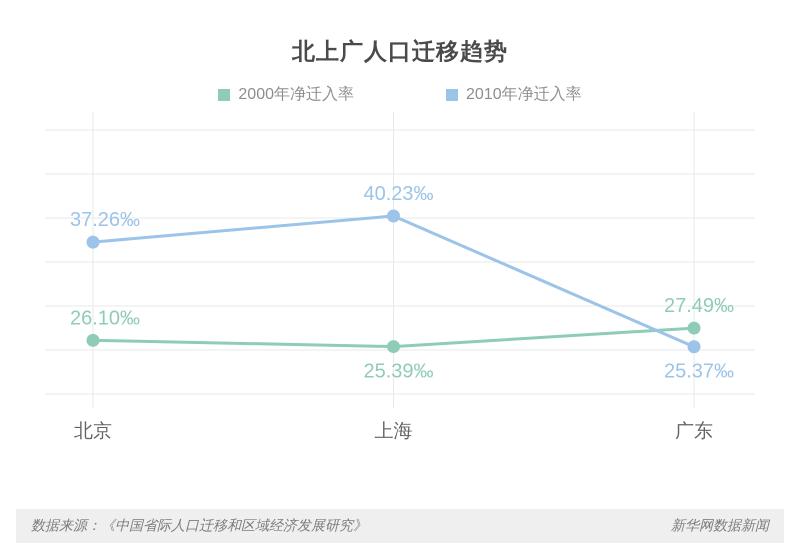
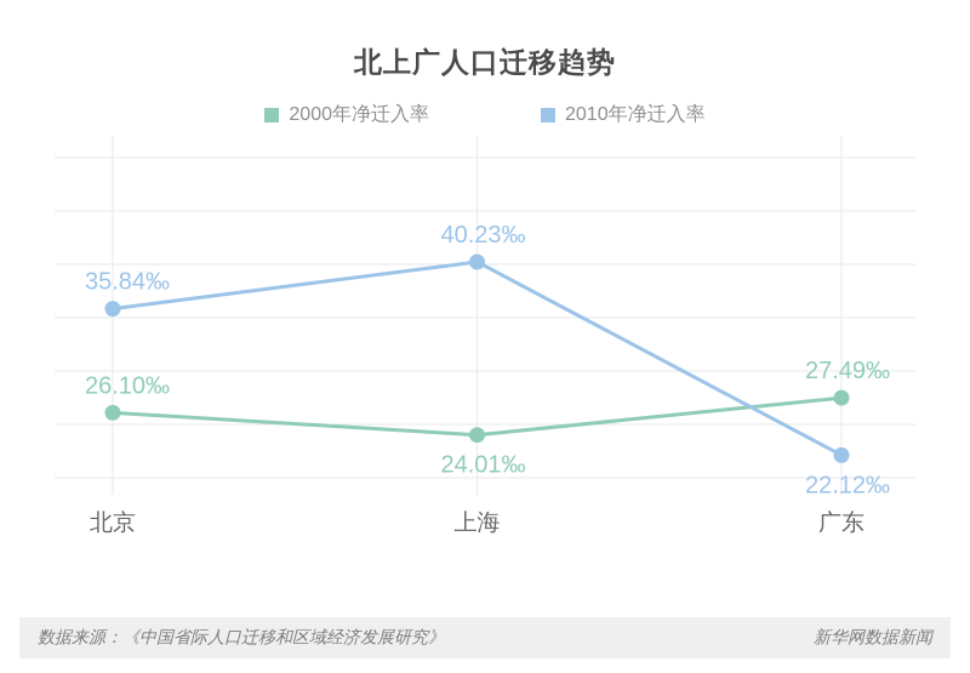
2010年净迁入率/北京: 37.26 -> 35.84
2000年净迁入率/上海: 25.39 -> 24.01
2010年净迁入率/广东: 25.37 -> 22.12
